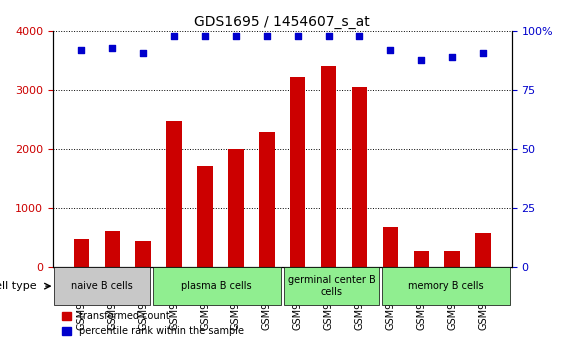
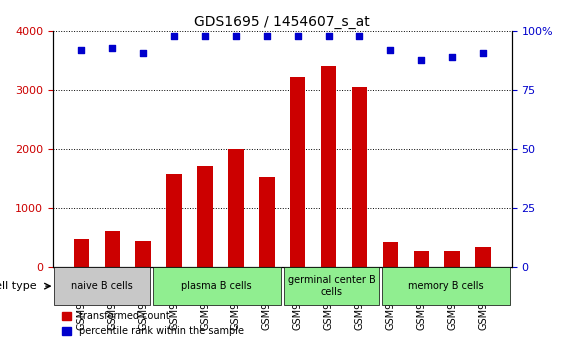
transformed count/GSM94747: 2480 -> 1580
transformed count/GSM94764: 2300 -> 1530
transformed count/GSM94768: 680 -> 430
transformed count/GSM94772: 580 -> 340
